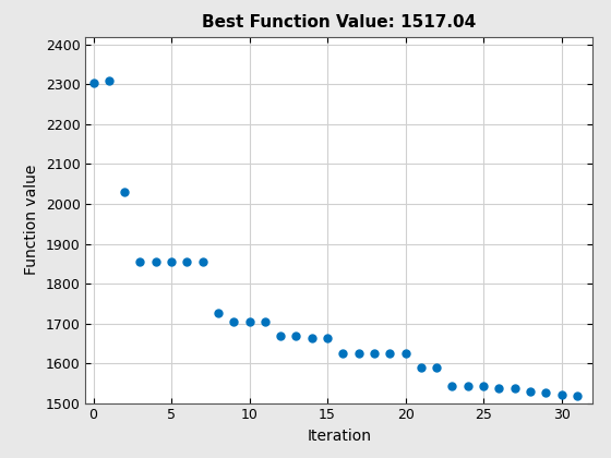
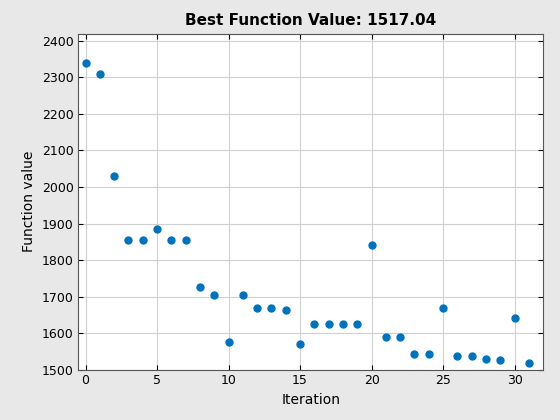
0: 2305 -> 2340
5: 1855 -> 1885
10: 1703 -> 1575
15: 1663 -> 1570
20: 1625 -> 1840
25: 1543 -> 1670
30: 1520 -> 1640
